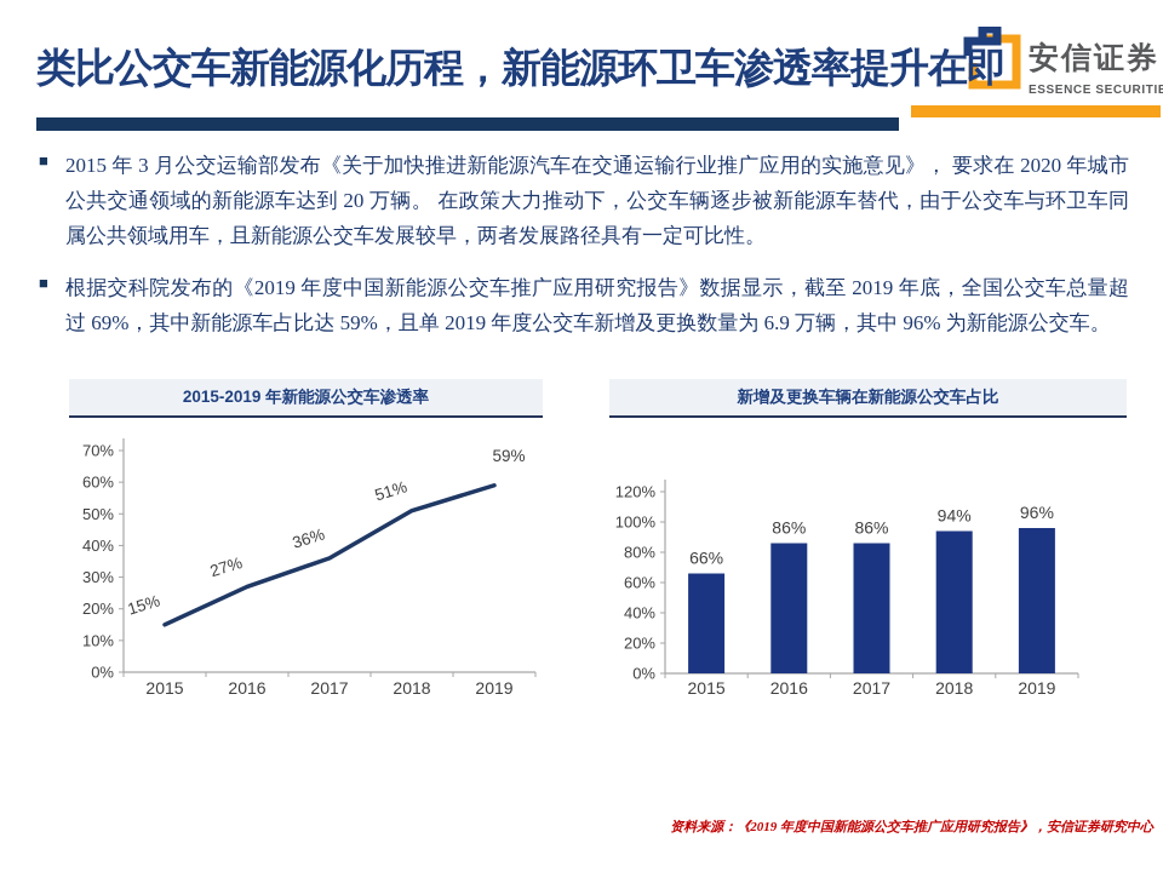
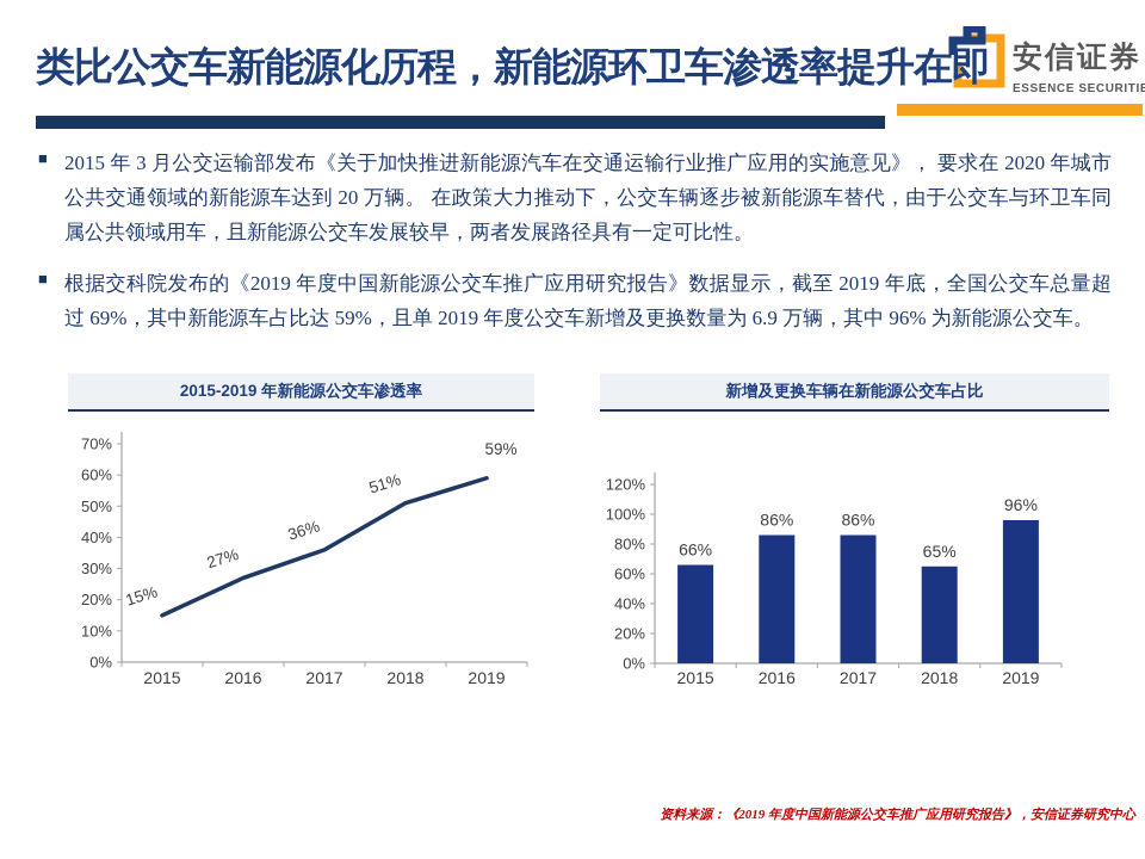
新增及更换车辆在新能源公交车占比/2018: 94% -> 65%
